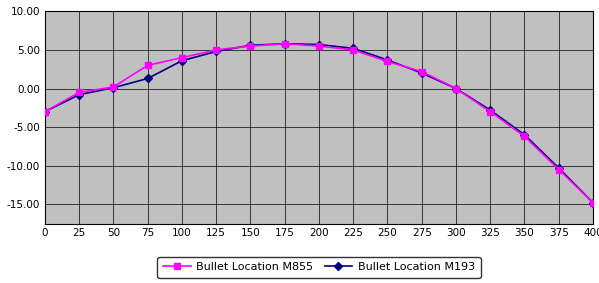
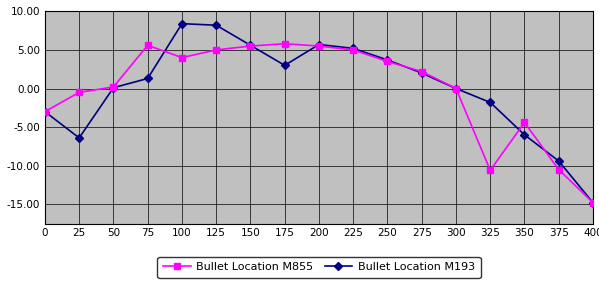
Bullet Location M193/25: -0.8 -> -6.4
Bullet Location M855/75: 3.0 -> 5.6
Bullet Location M193/100: 3.6 -> 8.4
Bullet Location M193/125: 4.8 -> 8.2
Bullet Location M193/175: 5.8 -> 3.0
Bullet Location M855/325: -3.0 -> -10.6
Bullet Location M193/325: -2.8 -> -1.8
Bullet Location M855/350: -6.2 -> -4.4
Bullet Location M193/375: -10.3 -> -9.4
